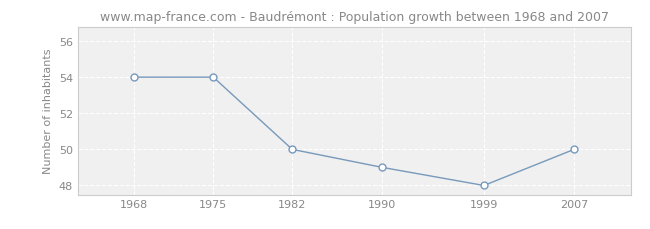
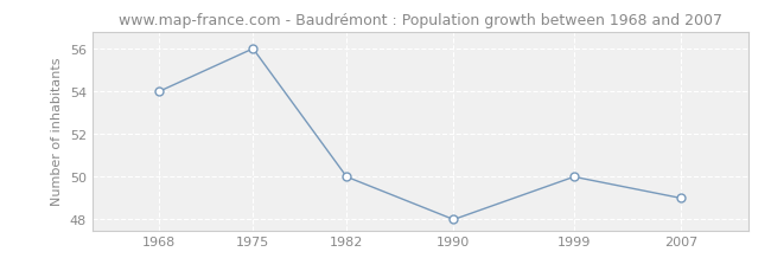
1975: 54 -> 56
1990: 49 -> 48
1999: 48 -> 50
2007: 50 -> 49
